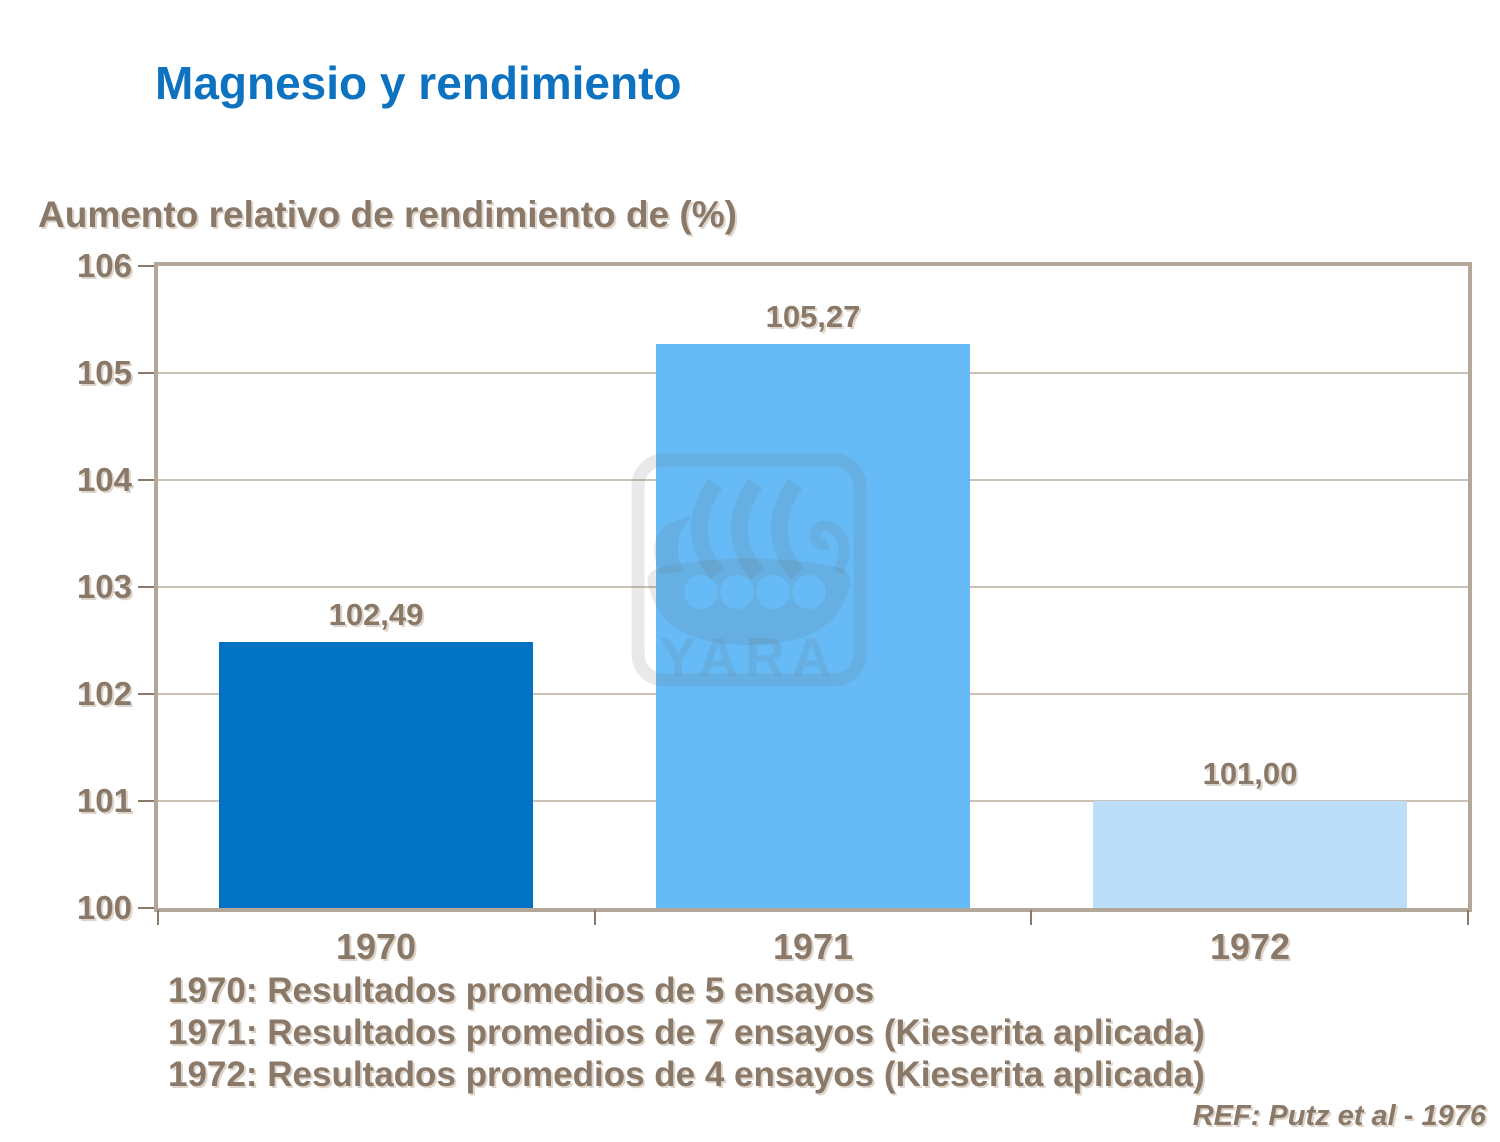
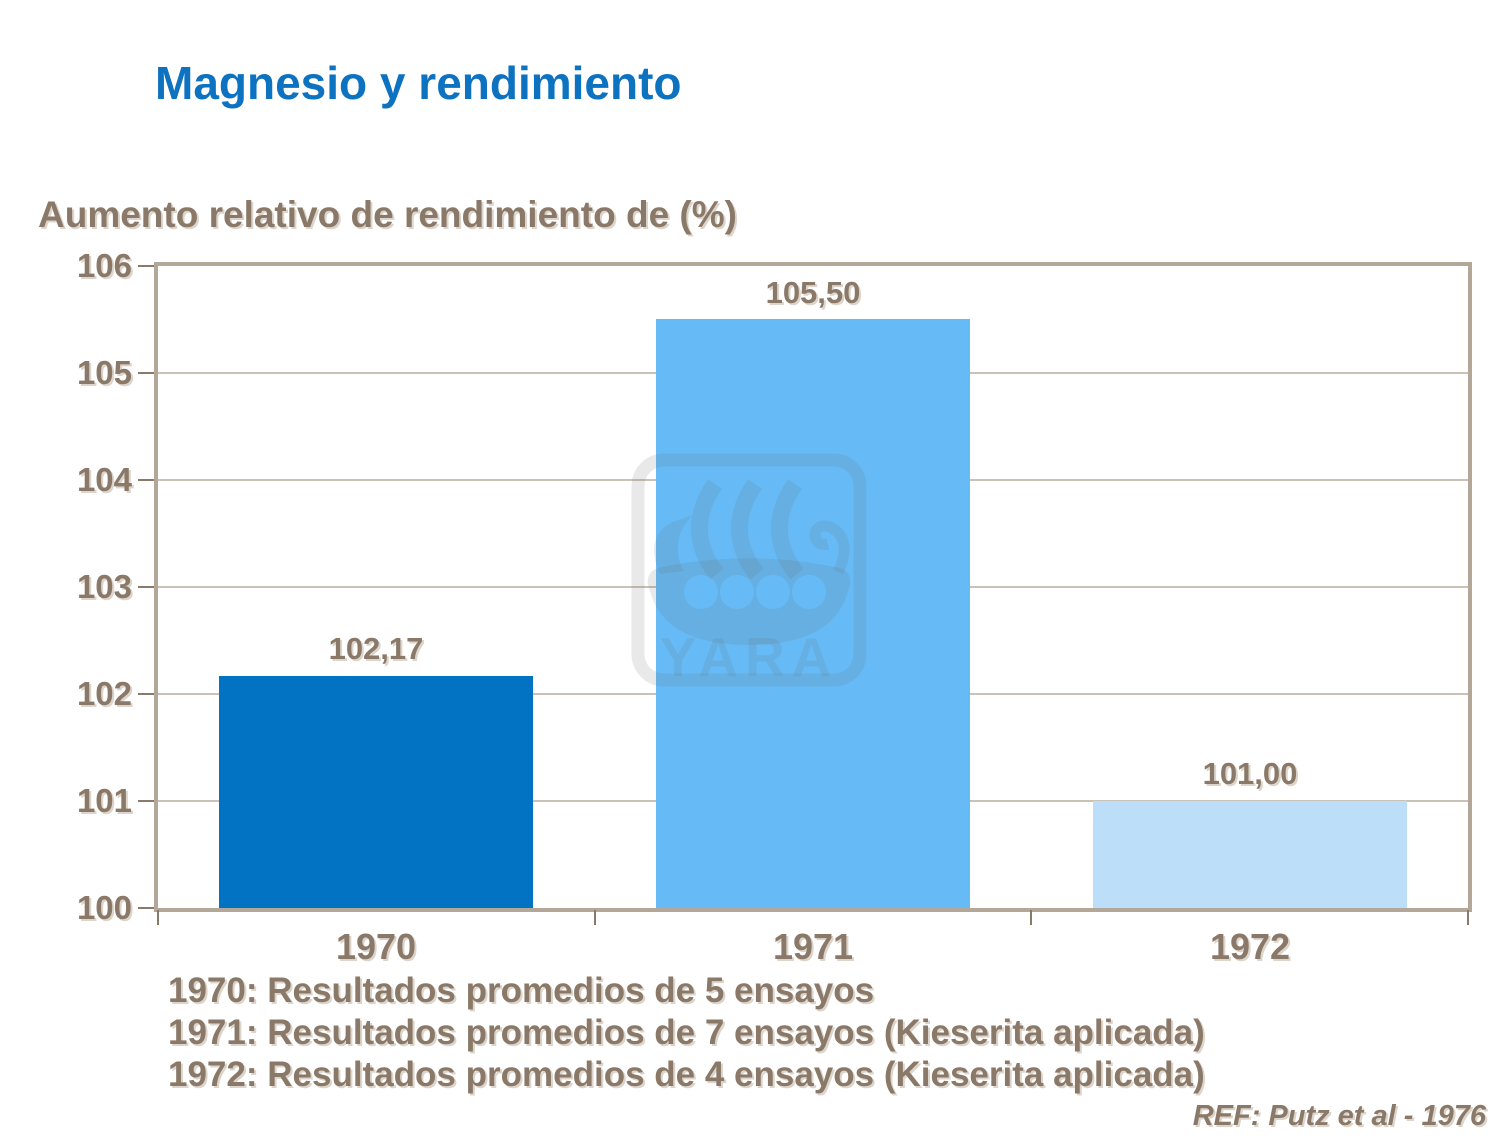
1970: 102,49 -> 102,17
1971: 105,27 -> 105,50
